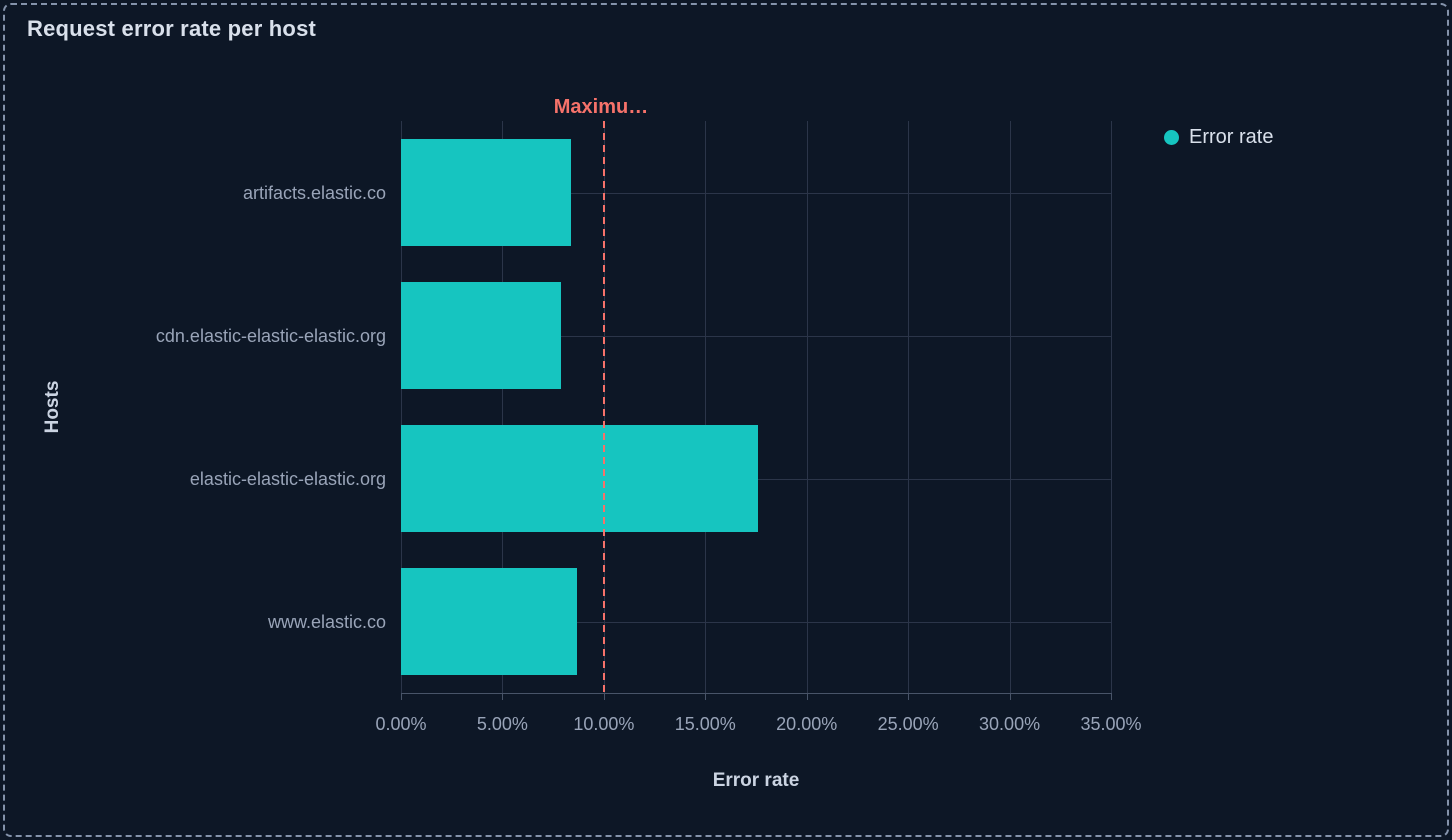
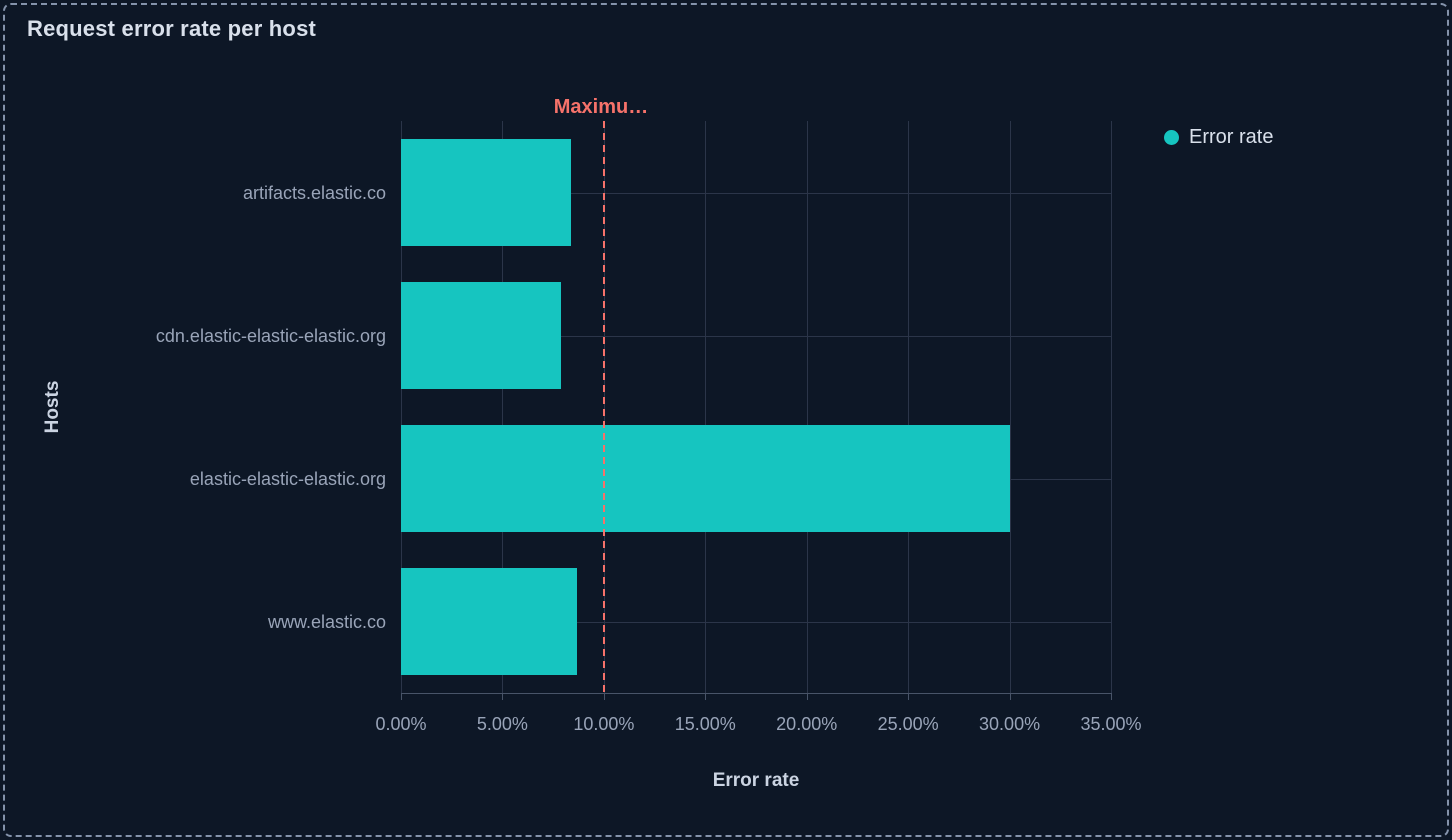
elastic-elastic-elastic.org: 17.6% -> 30.0%
